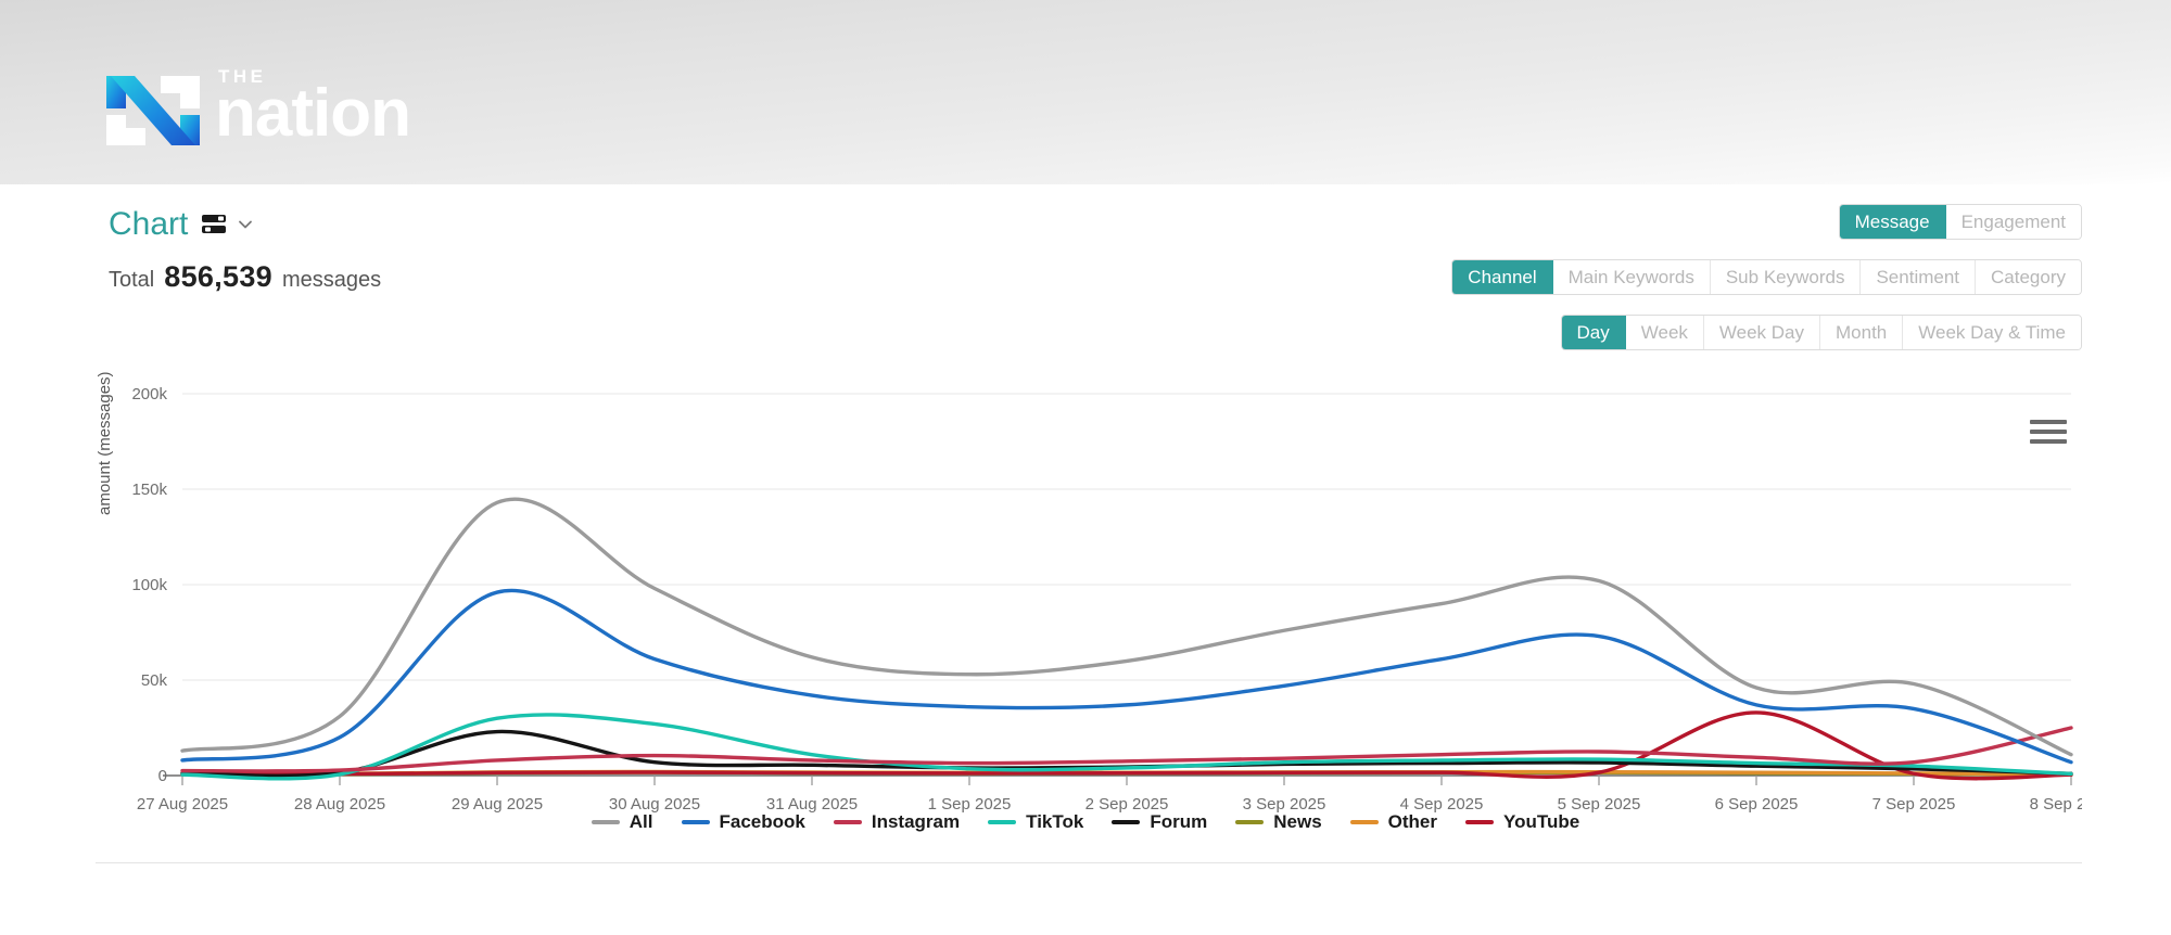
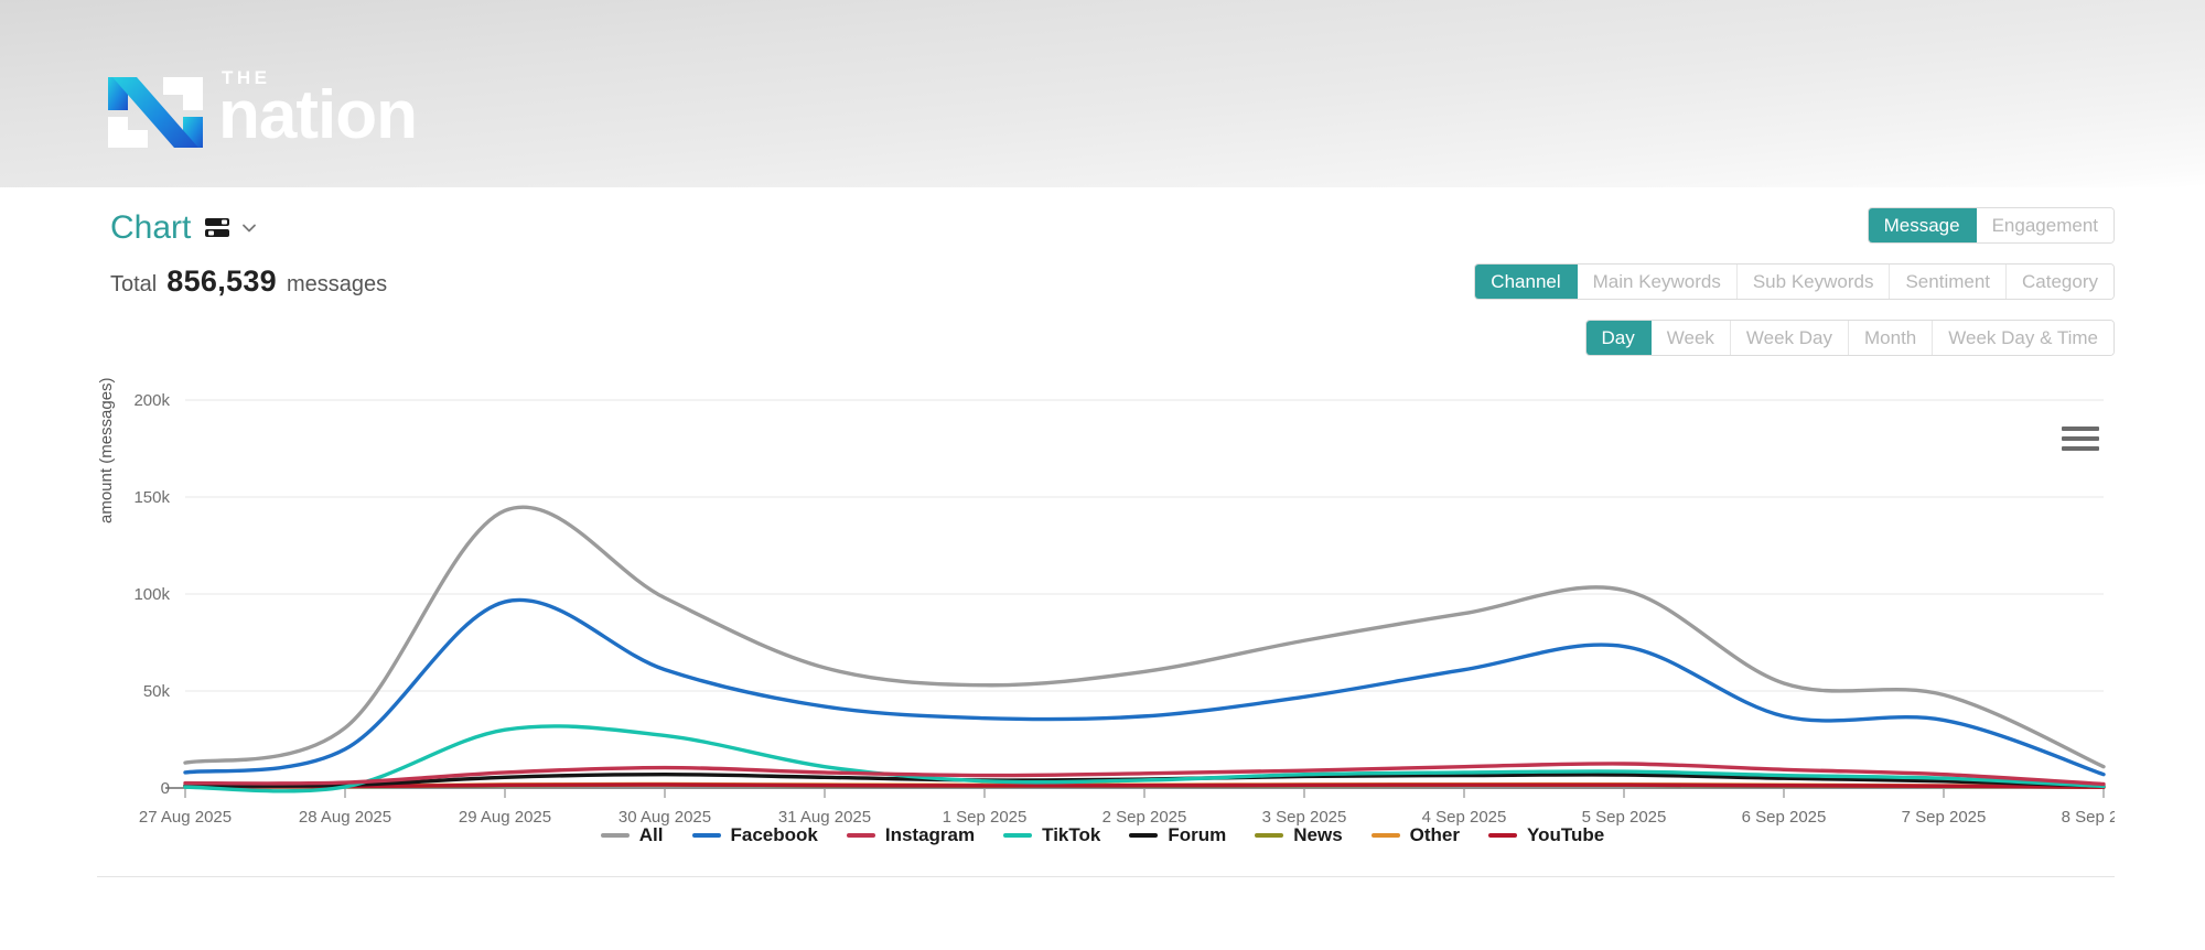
Forum/29 Aug 2025: 23k -> 6k
All/6 Sep 2025: 46k -> 54k
YouTube/6 Sep 2025: 33k -> 1k
Instagram/8 Sep 2025: 25k -> 2k
